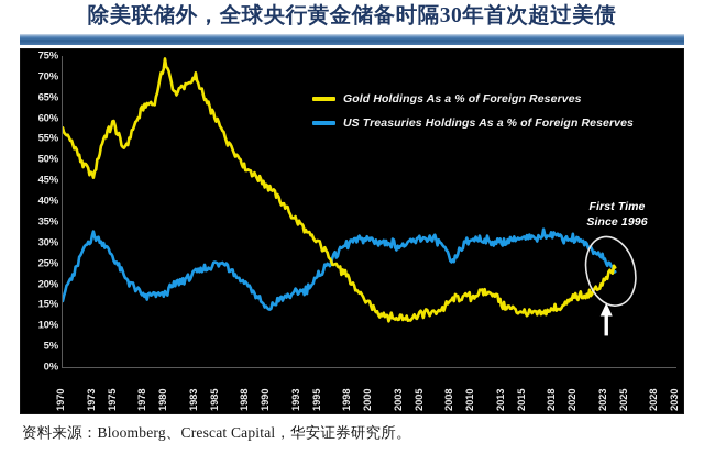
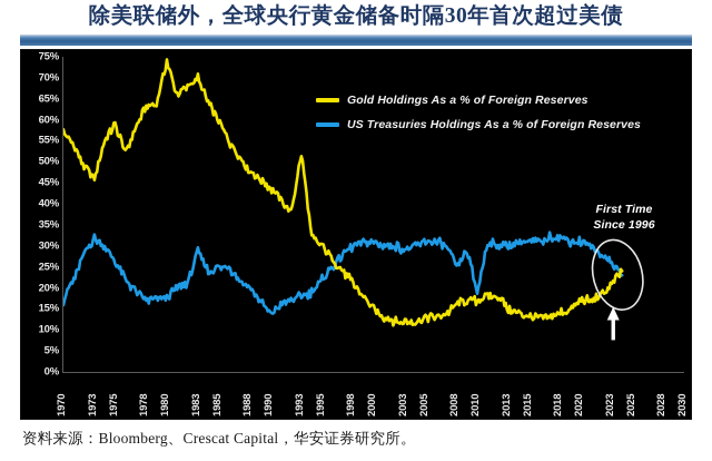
US Treasuries Holdings As a % of Foreign Reserves/1983: 23% -> 29%
Gold Holdings As a % of Foreign Reserves/1993: 35% -> 52%
US Treasuries Holdings As a % of Foreign Reserves/2010: 31% -> 19%
